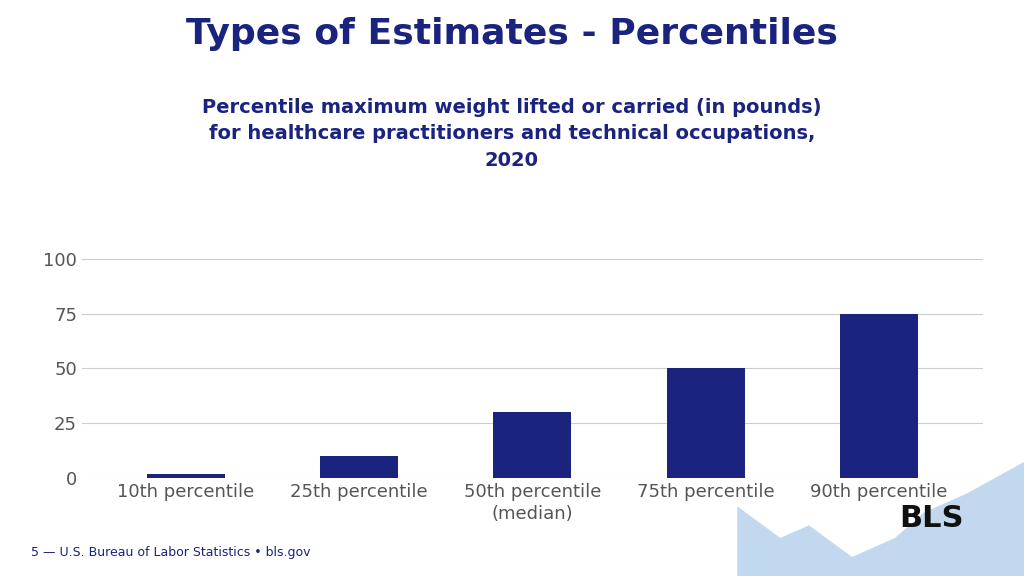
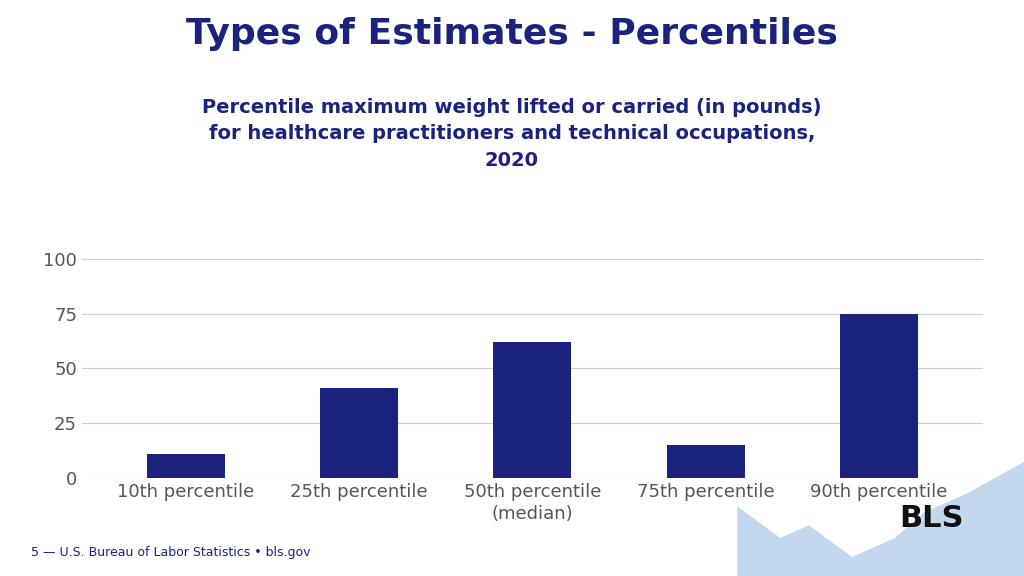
10th percentile: 2 -> 11
25th percentile: 10 -> 41
50th percentile (median): 30 -> 62
75th percentile: 50 -> 15
